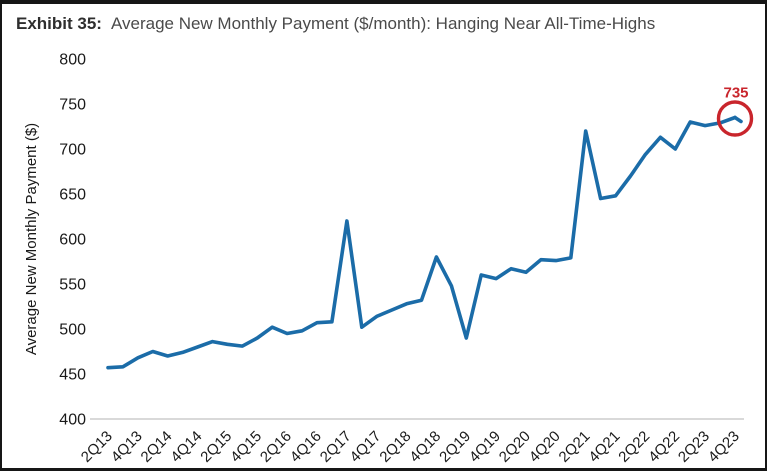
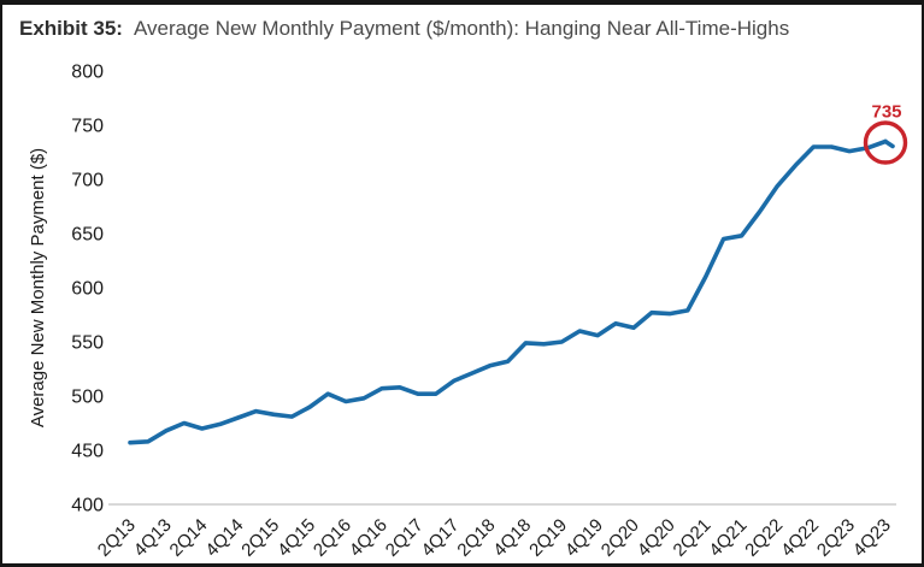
2Q17: 620 -> 500
4Q18: 580 -> 550
2Q19: 490 -> 550
2Q21: 720 -> 610
4Q22: 700 -> 730
